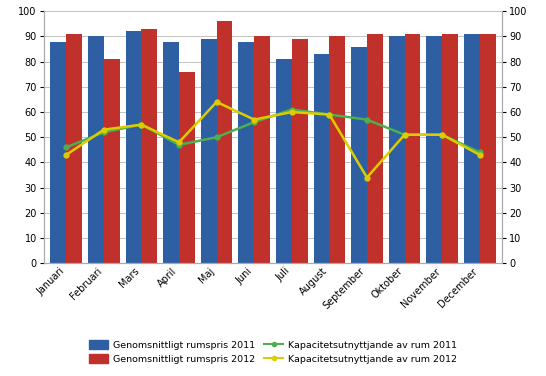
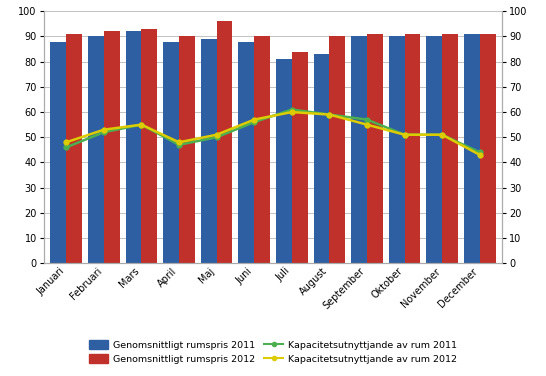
Kapacitetsutnyttjande av rum 2012/Januari: 43 -> 48
Genomsnittligt rumspris 2012/Februari: 81 -> 92
Genomsnittligt rumspris 2012/April: 76 -> 90
Kapacitetsutnyttjande av rum 2012/Maj: 64 -> 51
Genomsnittligt rumspris 2012/Juli: 89 -> 84
Genomsnittligt rumspris 2011/September: 86 -> 90
Kapacitetsutnyttjande av rum 2012/September: 34 -> 55
